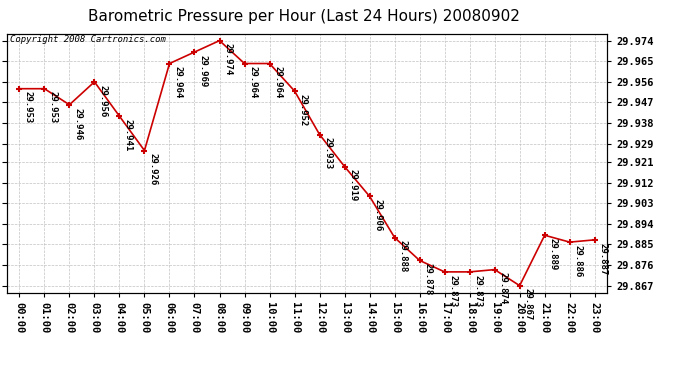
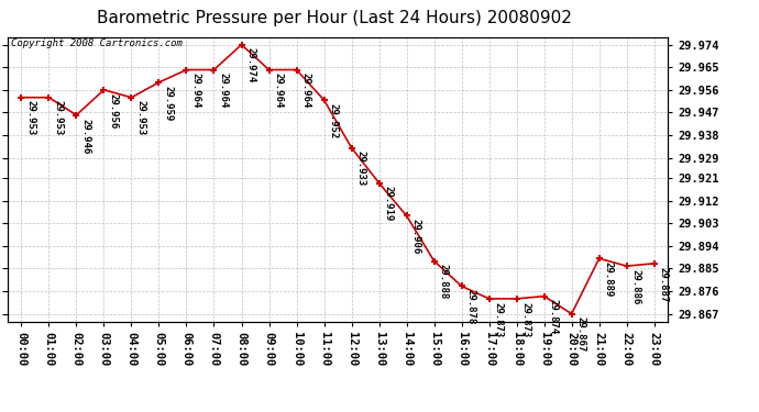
04:00: 29.941 -> 29.953
05:00: 29.926 -> 29.959
07:00: 29.969 -> 29.964
